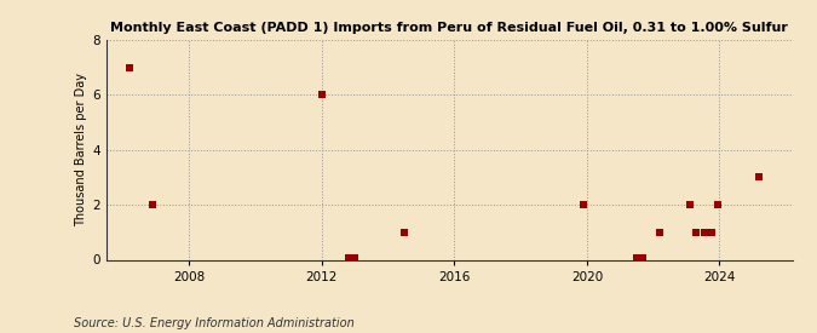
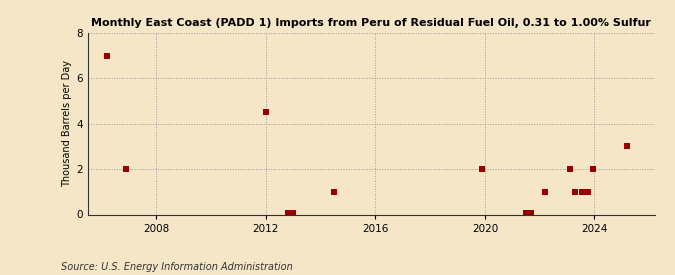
2012: 6.00 -> 4.50
